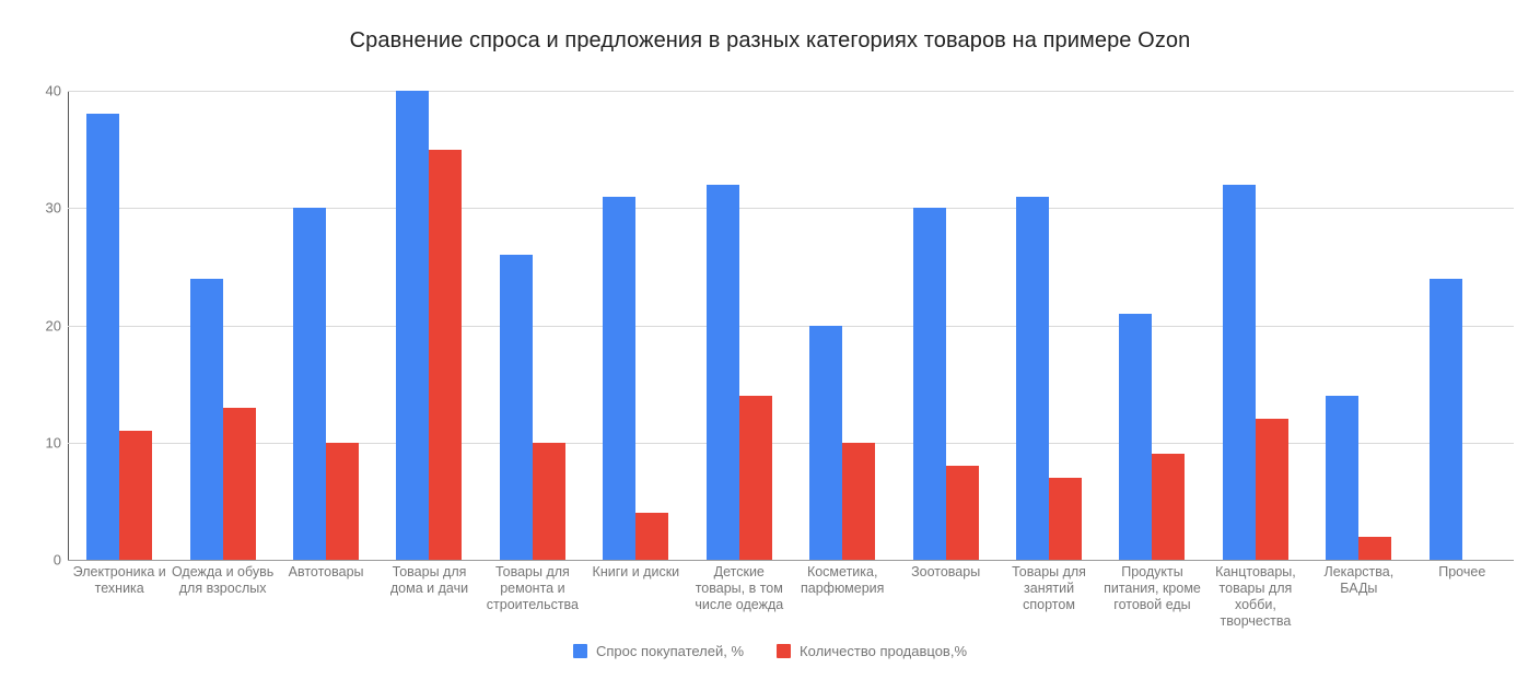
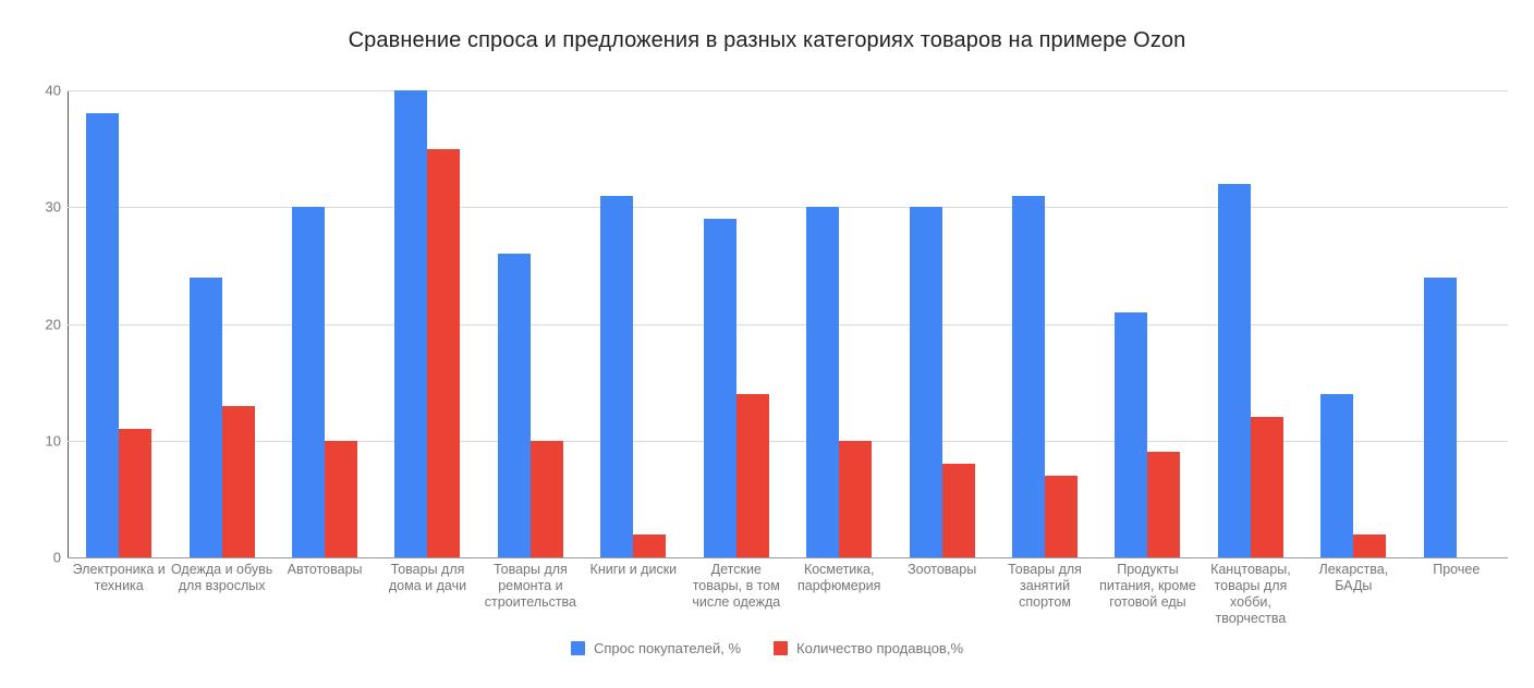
Количество продавцов,%/Книги и диски: 4 -> 2
Спрос покупателей, %/Детские товары, в том числе одежда: 32 -> 29
Спрос покупателей, %/Косметика, парфюмерия: 20 -> 30
